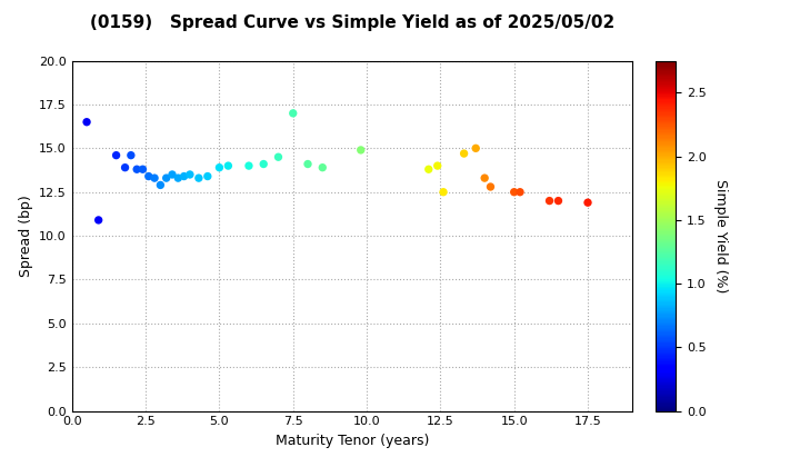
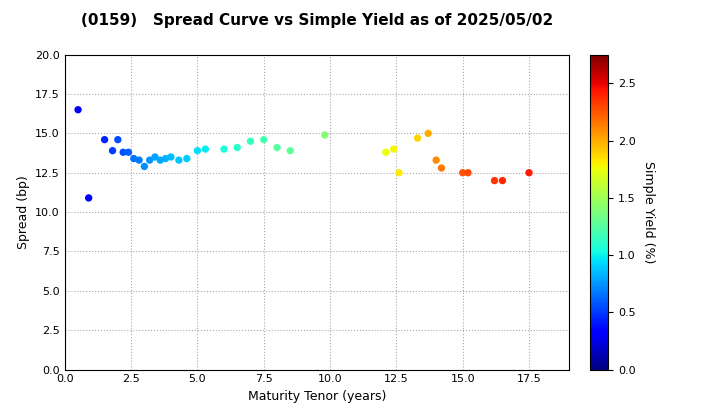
7.5: 17.0 -> 14.6
17.5: 11.9 -> 12.5
